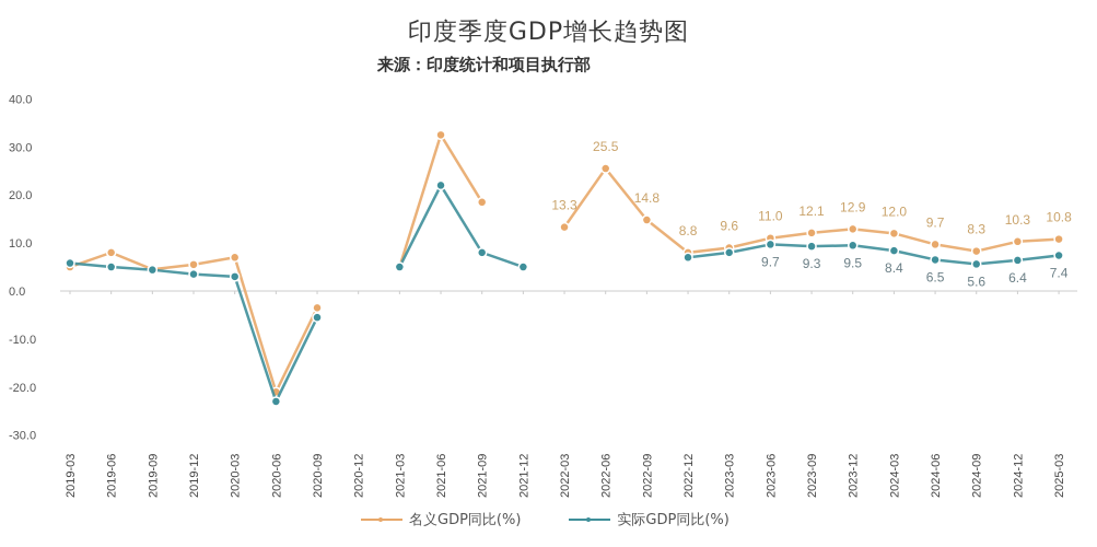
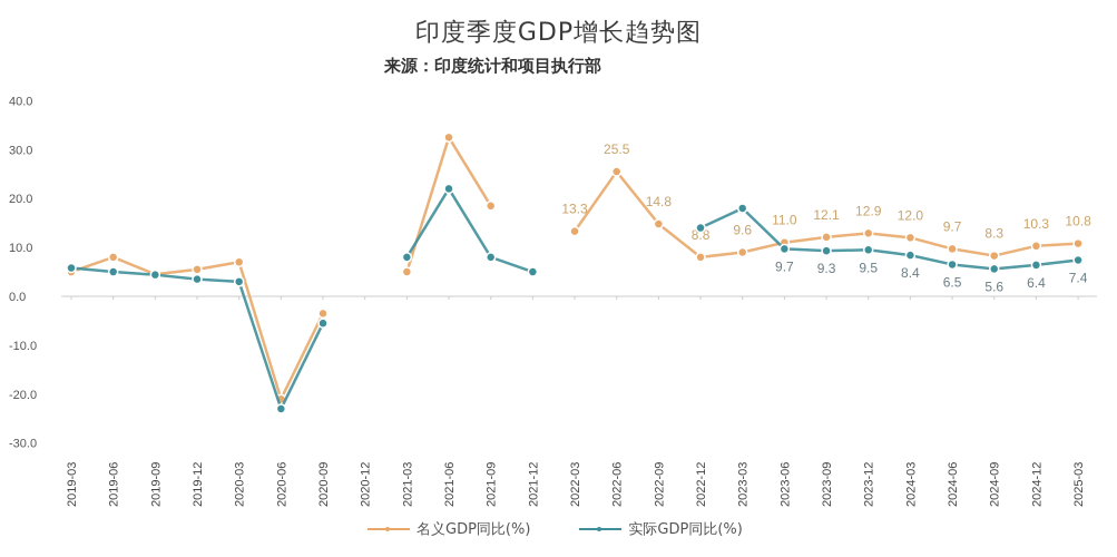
实际GDP同比(%)/2021-03: 5 -> 8
实际GDP同比(%)/2022-12: 7 -> 14
实际GDP同比(%)/2023-03: 8 -> 18
